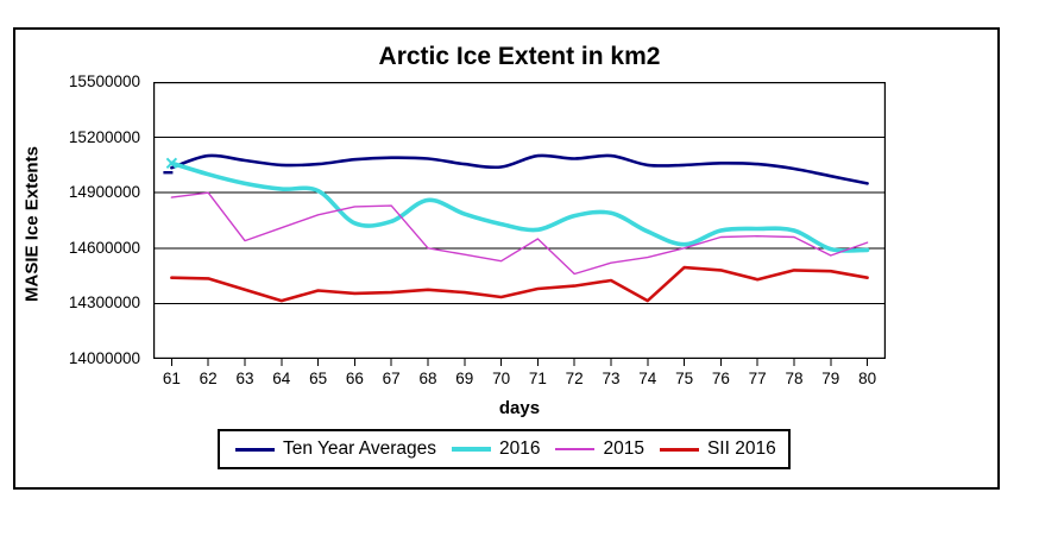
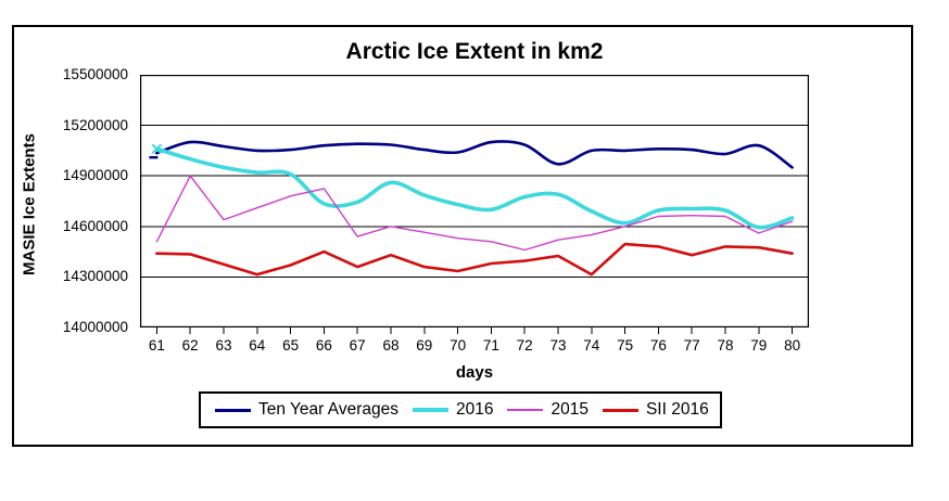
2015/61: 14880000 -> 14510000
SII 2016/66: 14360000 -> 14450000
2015/67: 14830000 -> 14540000
SII 2016/68: 14380000 -> 14430000
2015/71: 14650000 -> 14510000
Ten Year Averages/73: 15100000 -> 14970000
Ten Year Averages/79: 14990000 -> 15080000
2016/80: 14590000 -> 14650000
